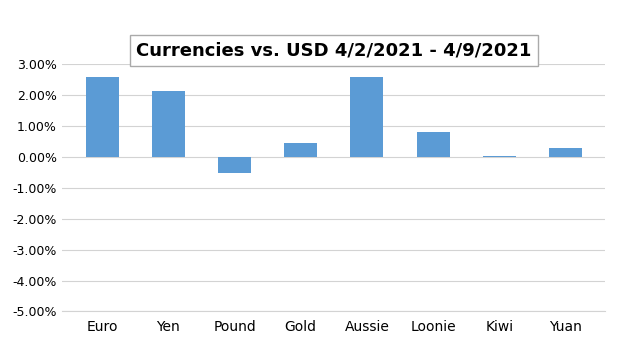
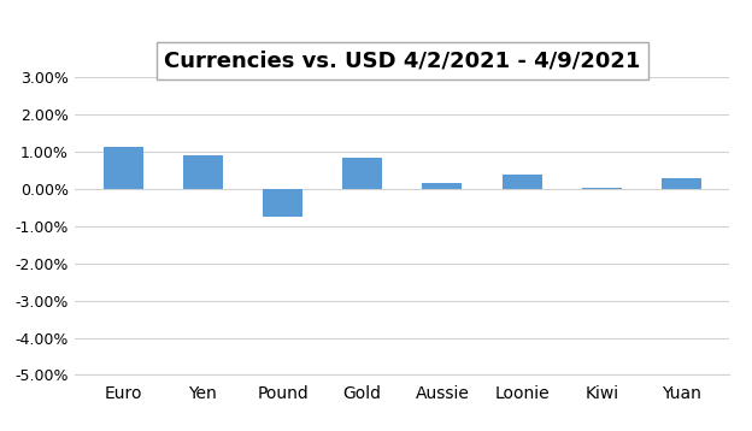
Euro: 2.60% -> 1.15%
Yen: 2.15% -> 0.90%
Pound: -0.50% -> -0.75%
Gold: 0.45% -> 0.85%
Aussie: 2.60% -> 0.18%
Loonie: 0.80% -> 0.38%
